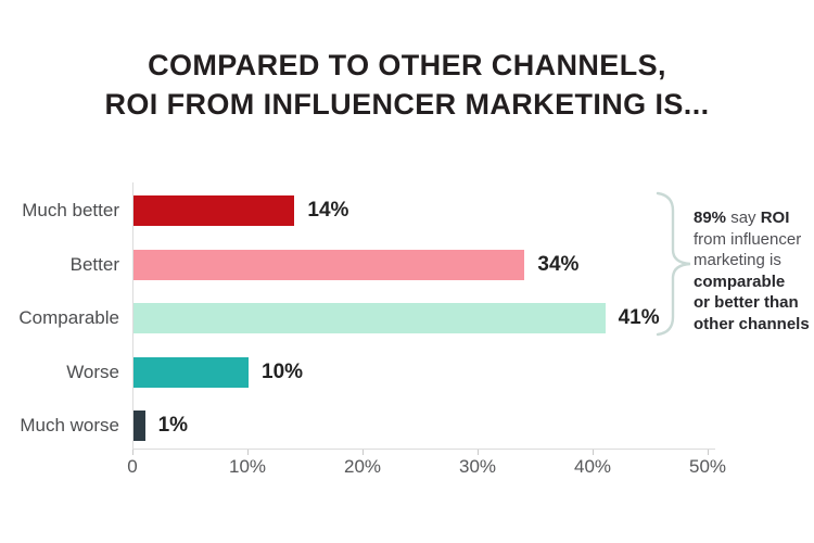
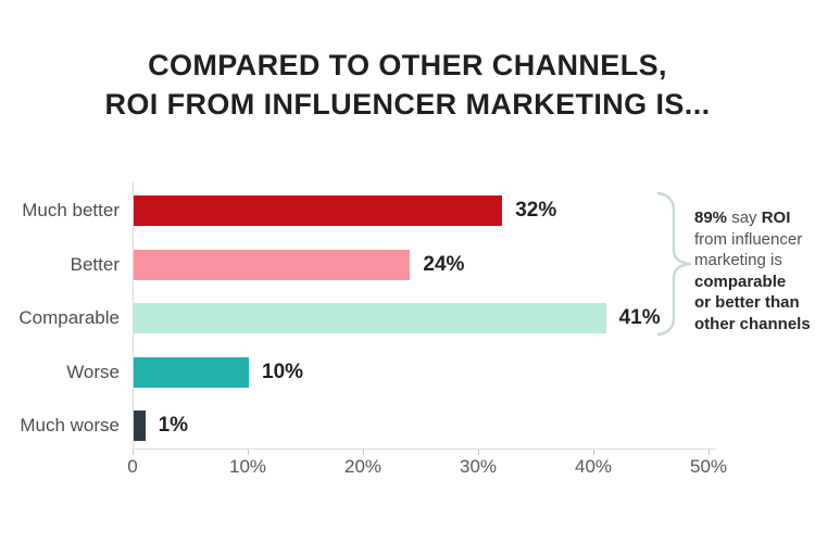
Much better: 14% -> 32%
Better: 34% -> 24%
